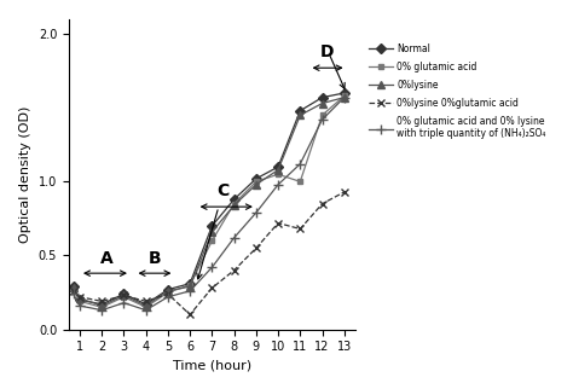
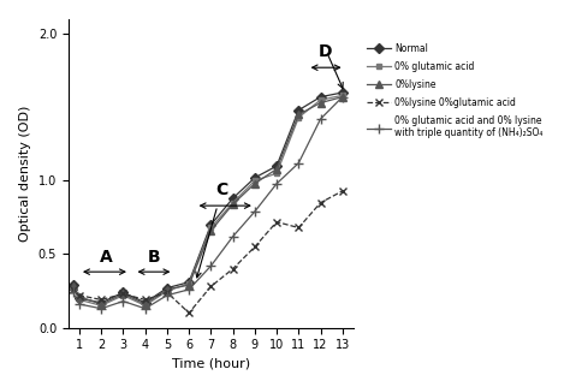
0% glutamic acid/7: 0.60 -> 0.68
0% glutamic acid/11: 1.00 -> 1.43
0% glutamic acid/12: 1.45 -> 1.55
